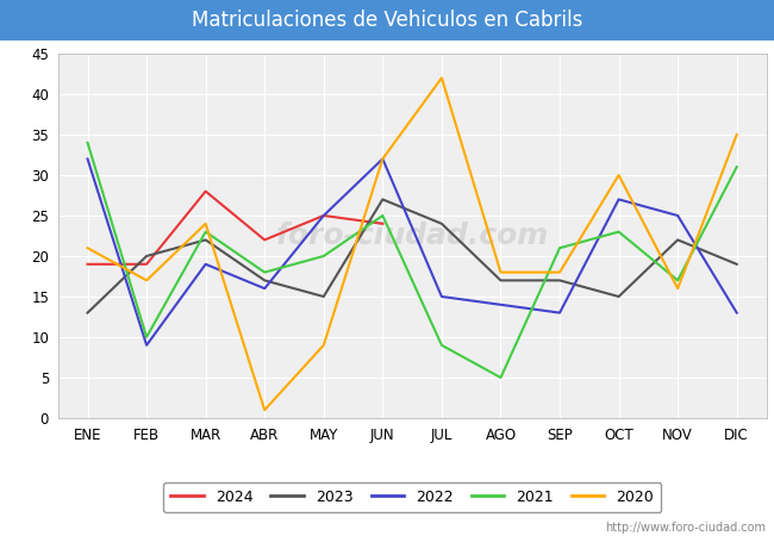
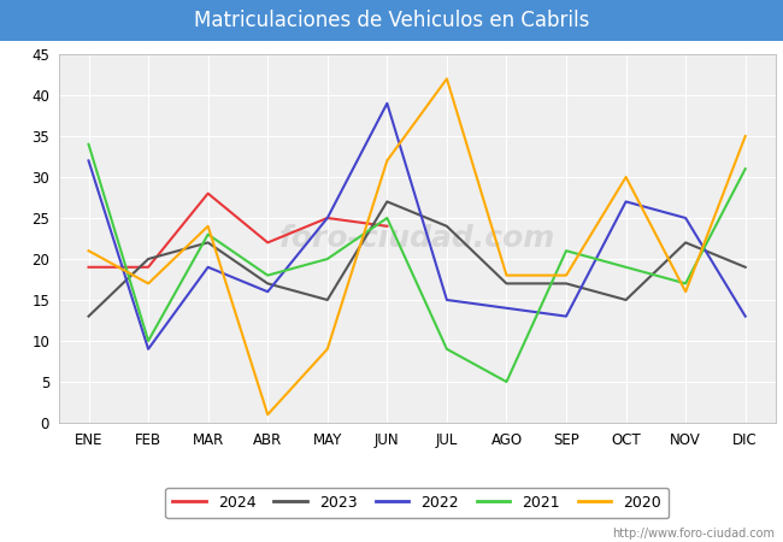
2022/JUN: 32 -> 39
2021/OCT: 23 -> 19
